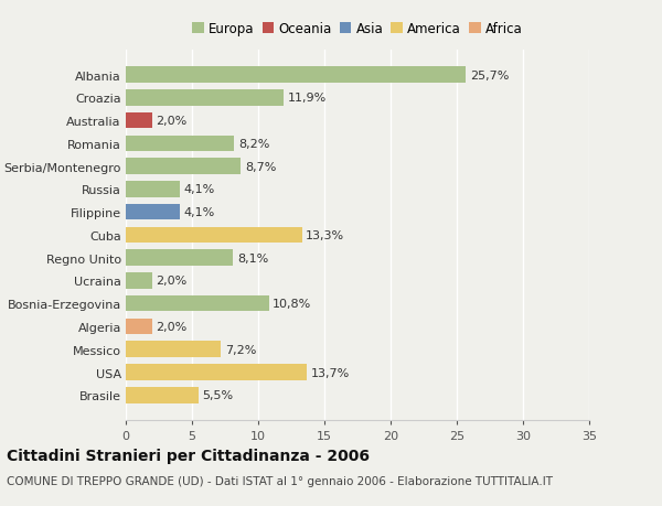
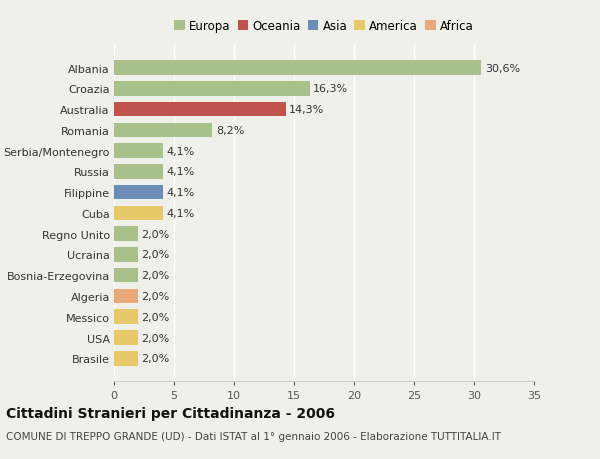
Albania: 25,7% -> 30,6%
Croazia: 11,9% -> 16,3%
Australia: 2,0% -> 14,3%
Serbia/Montenegro: 8,7% -> 4,1%
Cuba: 13,3% -> 4,1%
Regno Unito: 8,1% -> 2,0%
Bosnia-Erzegovina: 10,8% -> 2,0%
Messico: 7,2% -> 2,0%
USA: 13,7% -> 2,0%
Brasile: 5,5% -> 2,0%
